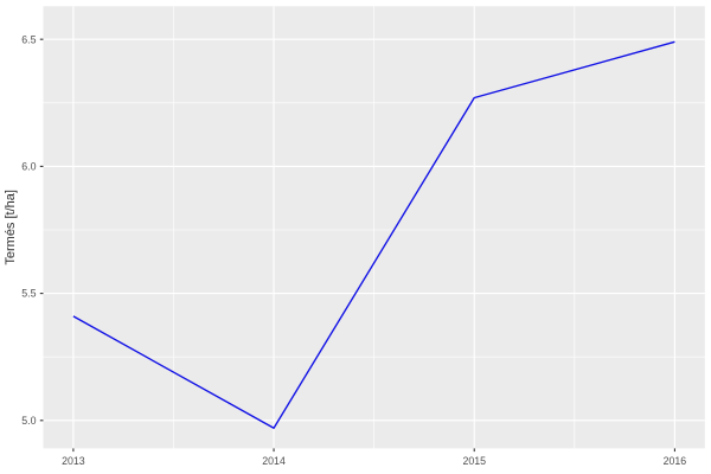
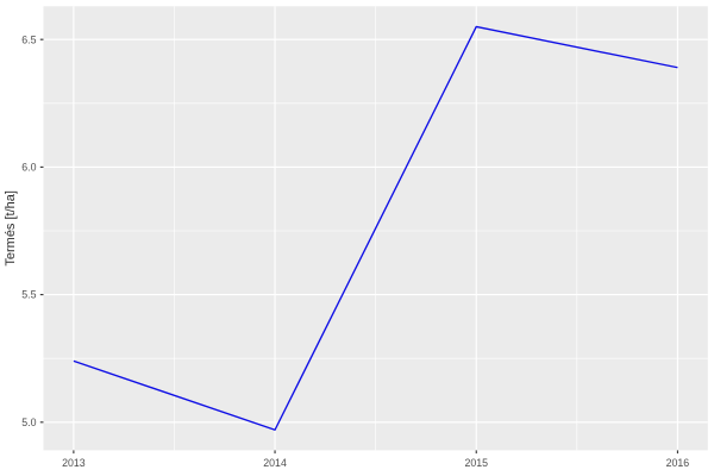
2013: 5.41 -> 5.24
2015: 6.27 -> 6.55
2016: 6.49 -> 6.39
